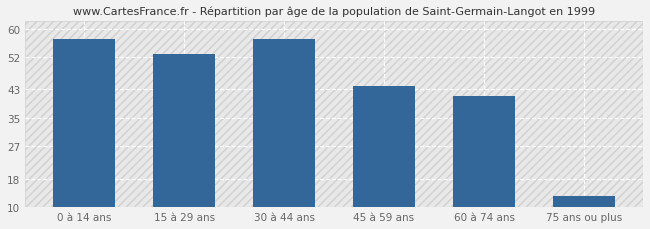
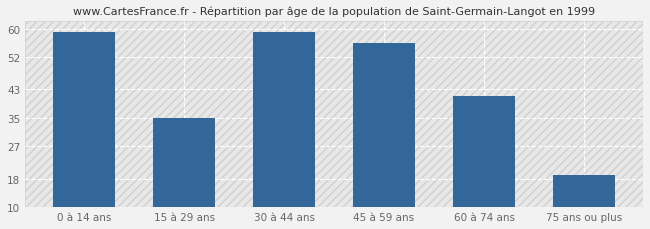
0 à 14 ans: 57 -> 59
15 à 29 ans: 53 -> 35
30 à 44 ans: 57 -> 59
45 à 59 ans: 44 -> 56
75 ans ou plus: 13 -> 19
